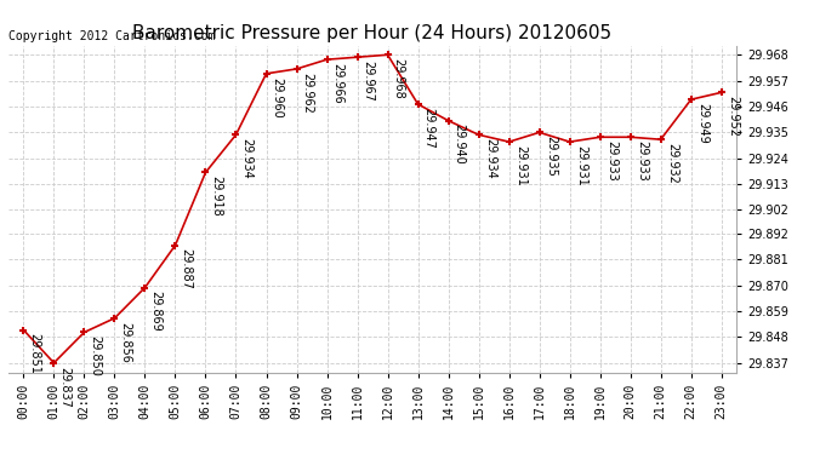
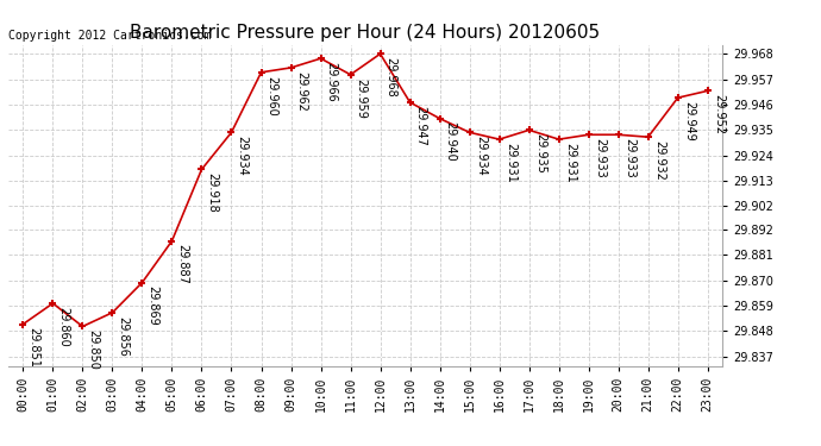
01:00: 29.837 -> 29.860
11:00: 29.967 -> 29.959
